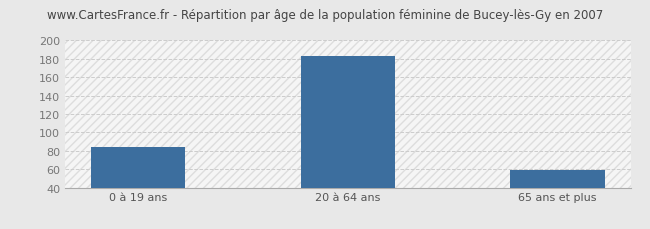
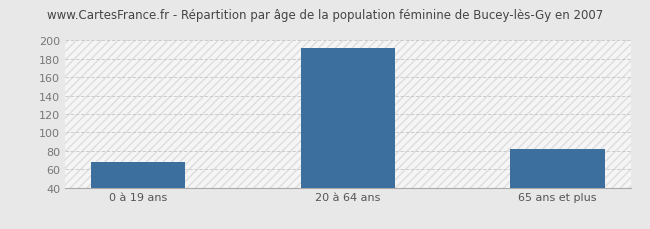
0 à 19 ans: 84 -> 68
20 à 64 ans: 183 -> 192
65 ans et plus: 59 -> 82
